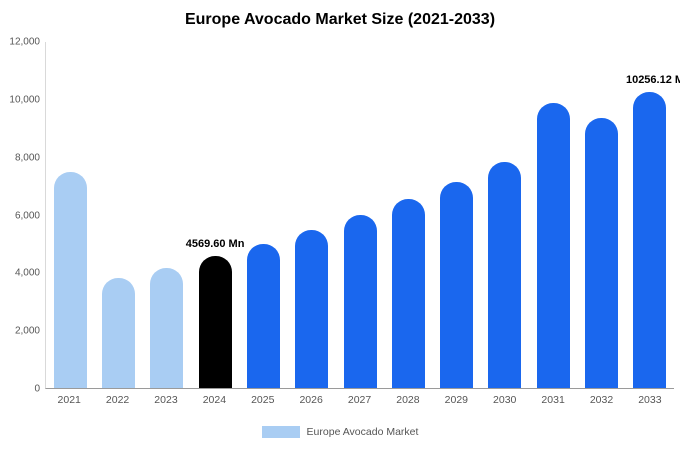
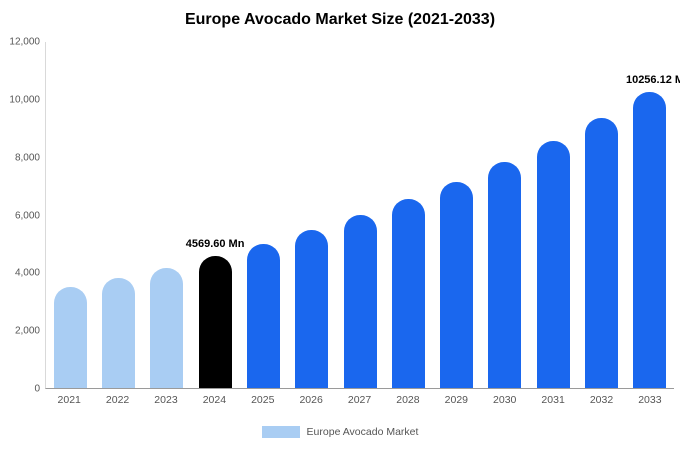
2021: 7500 -> 3500
2031: 9900 -> 8600
